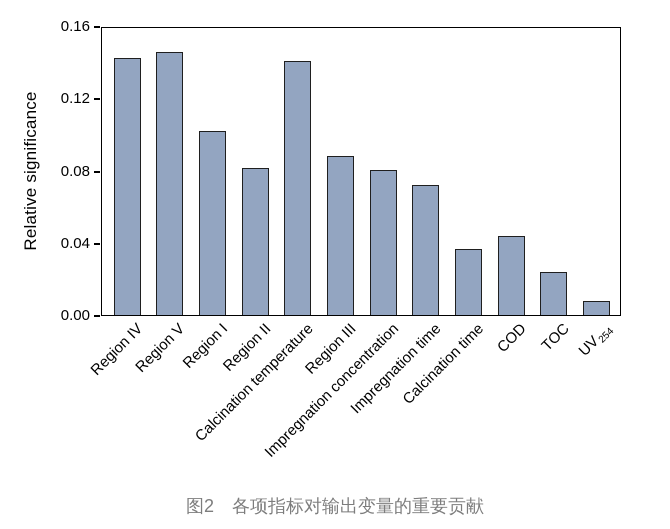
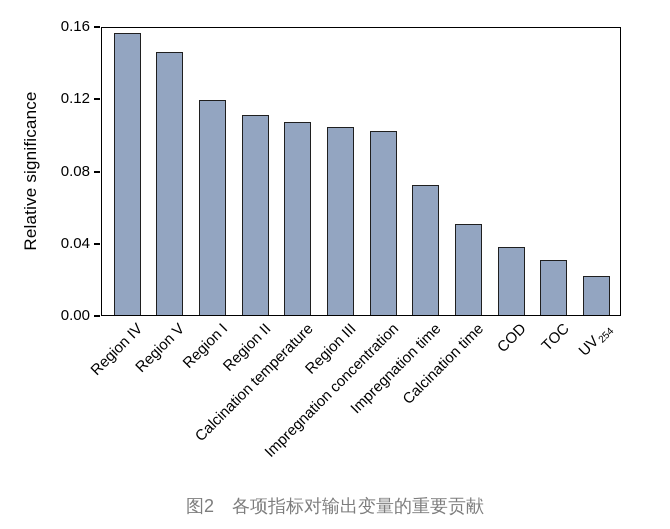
Region IV: 0.144 -> 0.158
Region I: 0.103 -> 0.120
Region II: 0.082 -> 0.112
Calcination temperature: 0.142 -> 0.108
Region III: 0.089 -> 0.105
Impregnation concentration: 0.081 -> 0.103
Calcination time: 0.037 -> 0.051
COD: 0.044 -> 0.038
TOC: 0.024 -> 0.031
UV254: 0.008 -> 0.022
